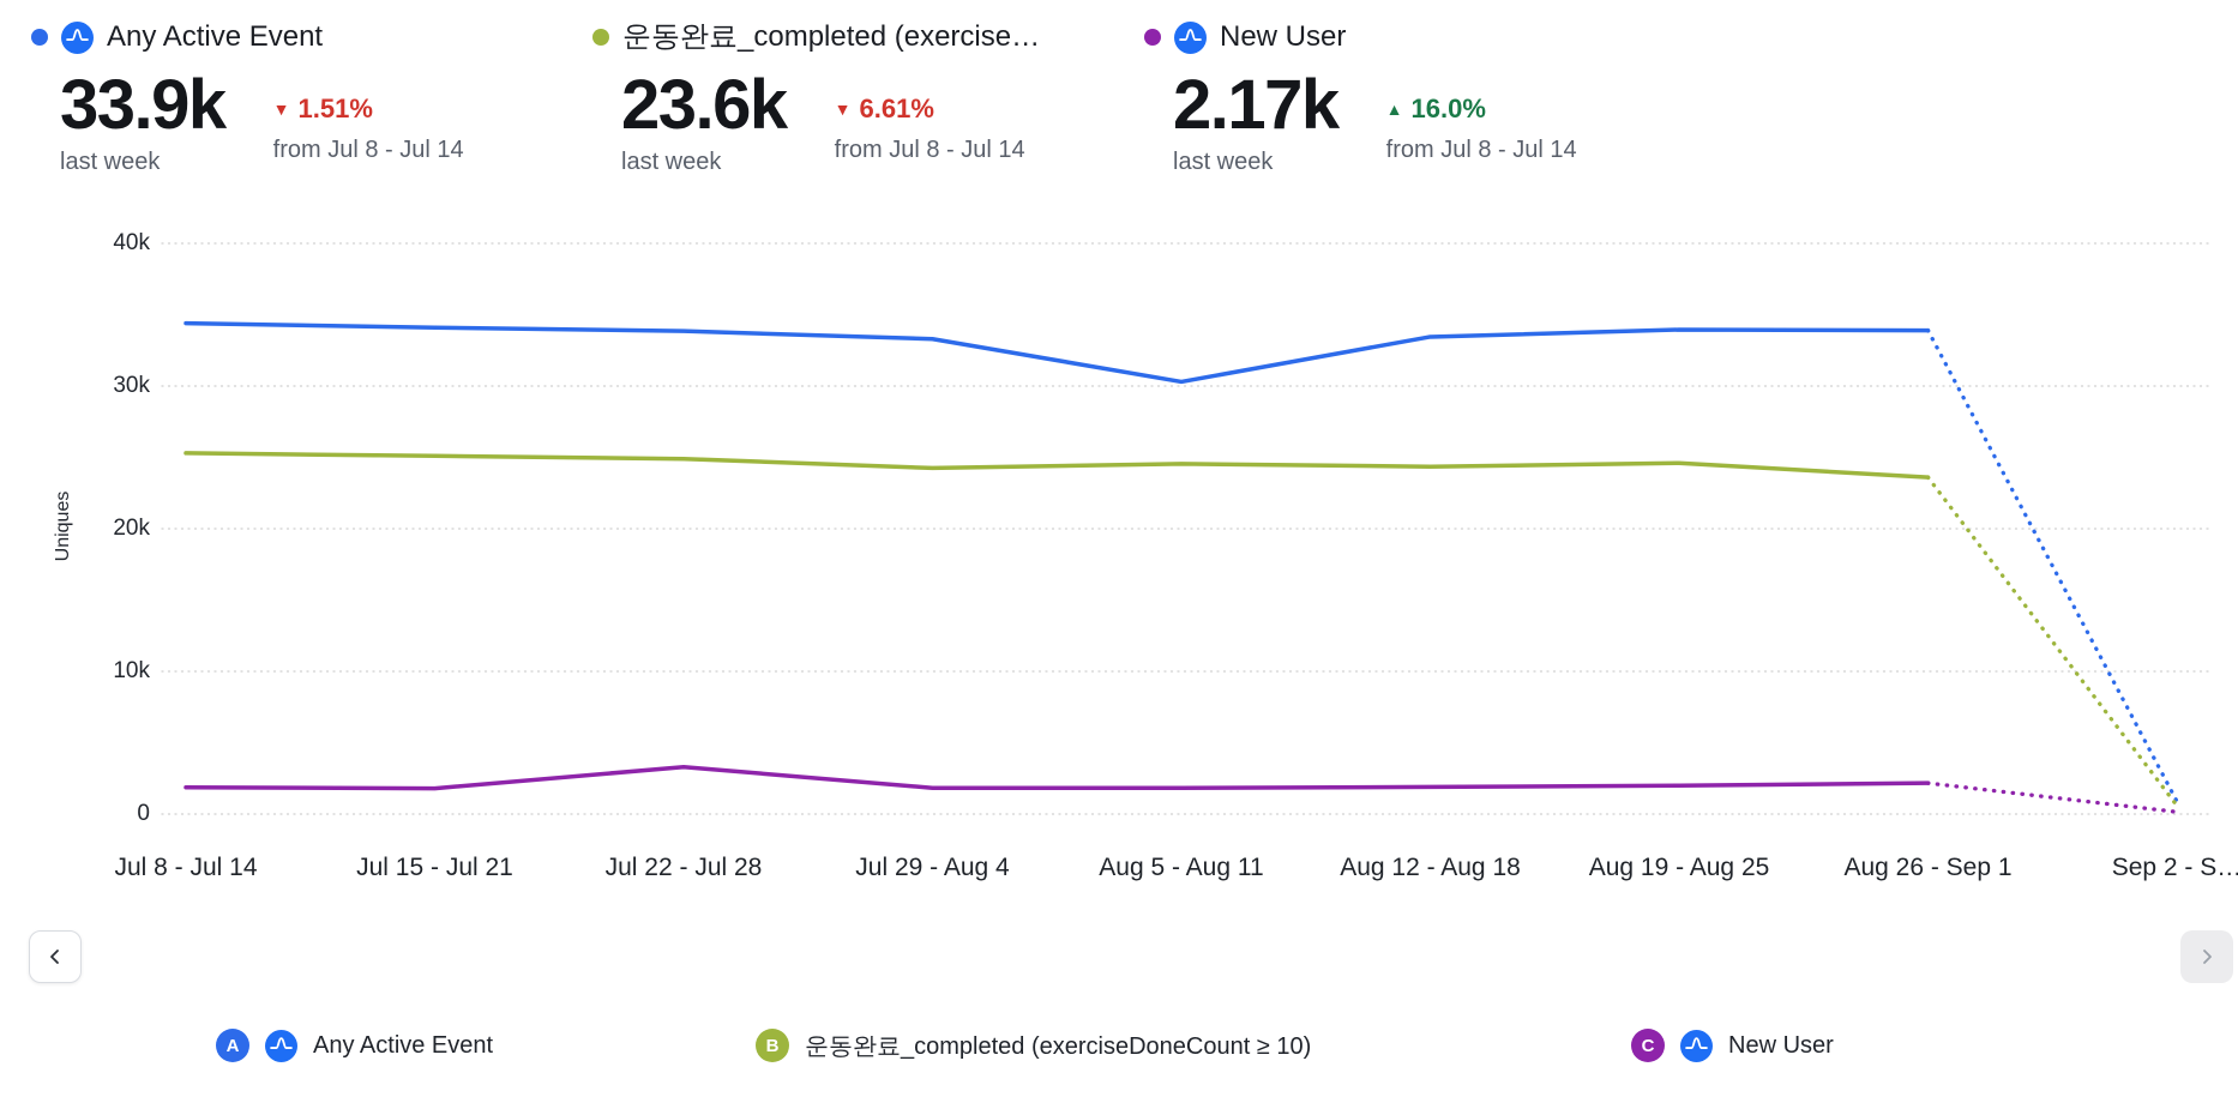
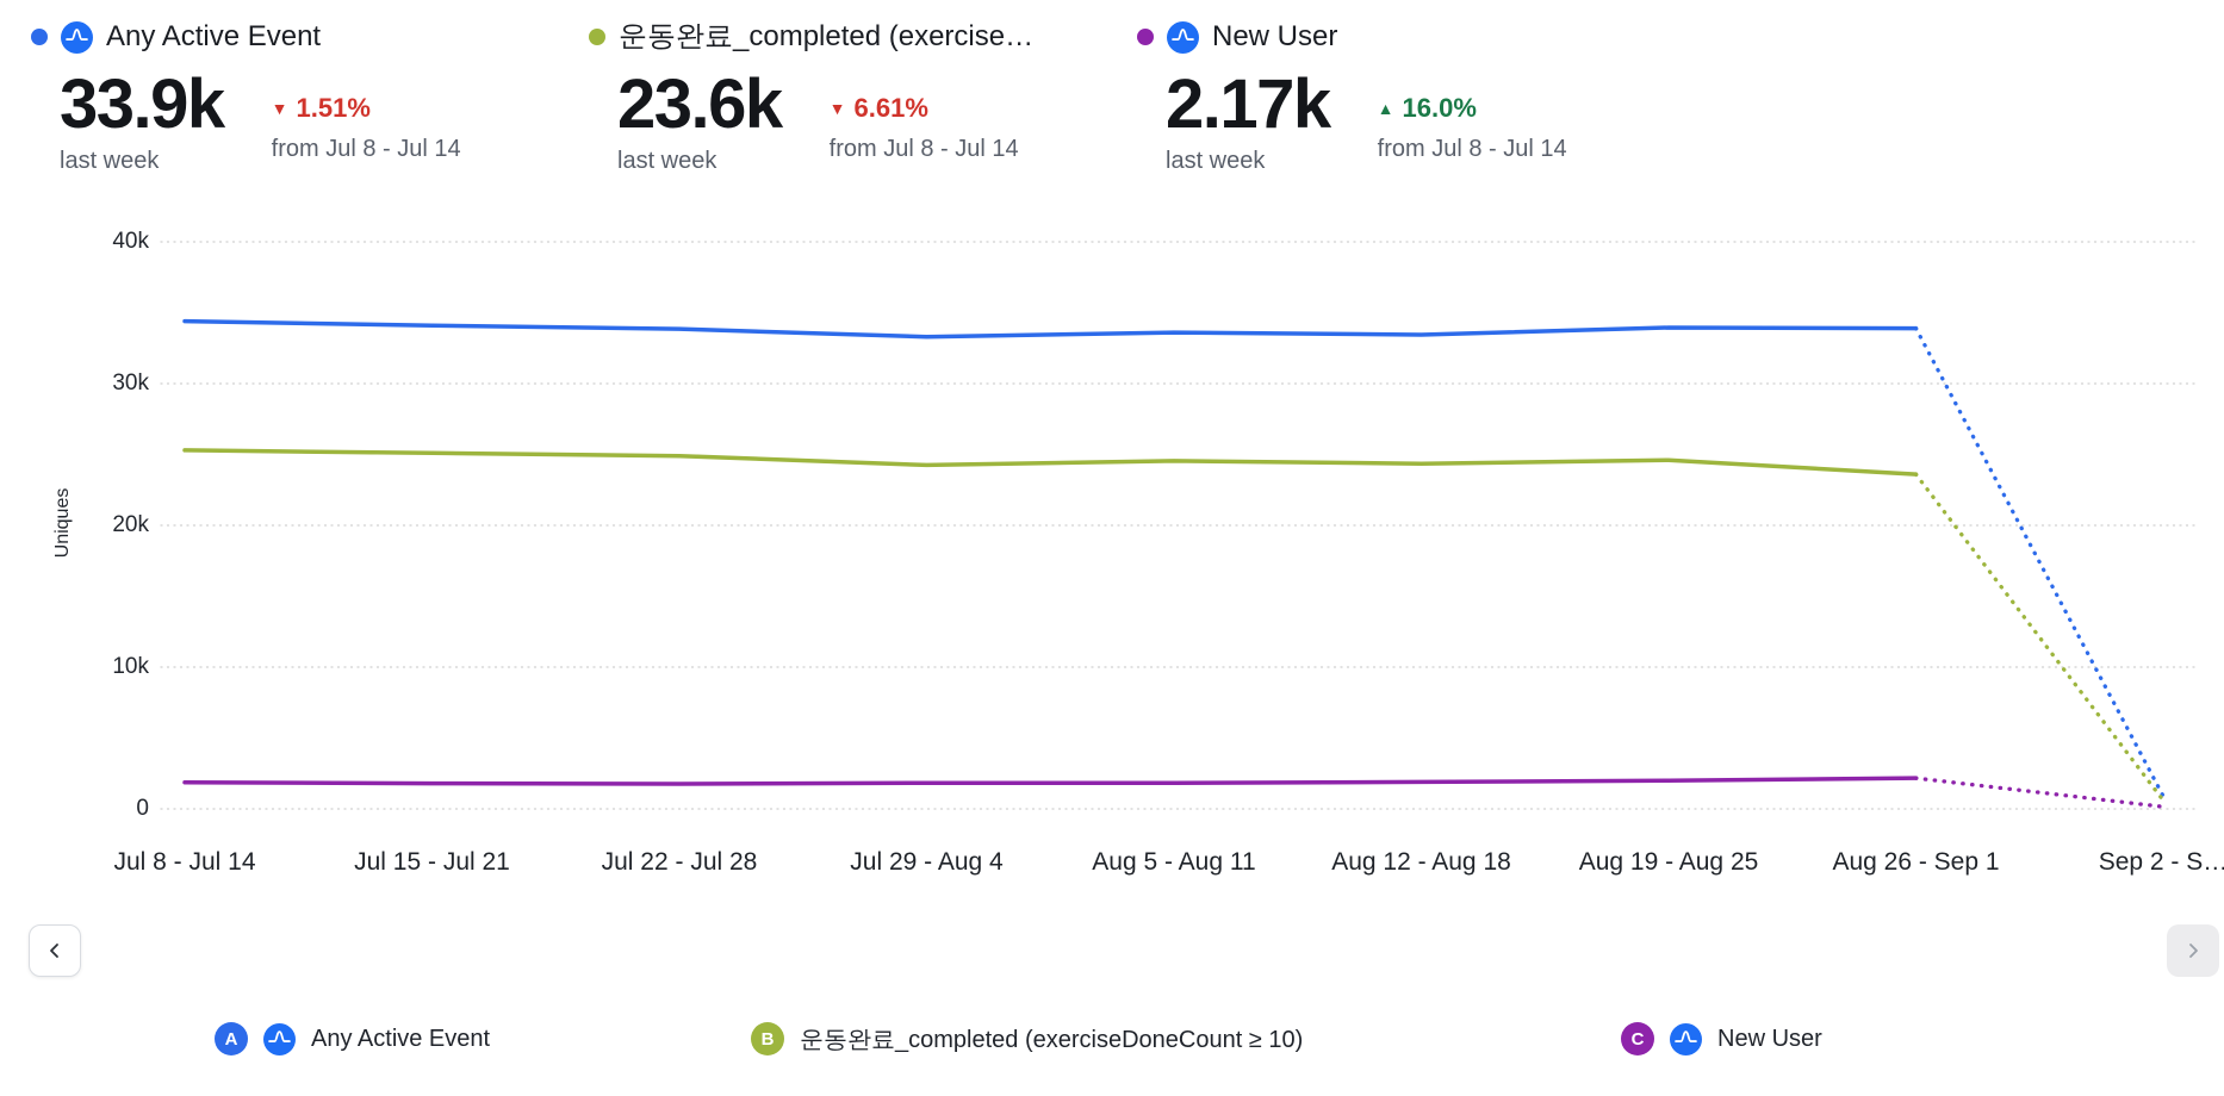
New User/Jul 22 - Jul 28: 3.3k -> 1.8k
Any Active Event/Aug 5 - Aug 11: 30.3k -> 33.6k
